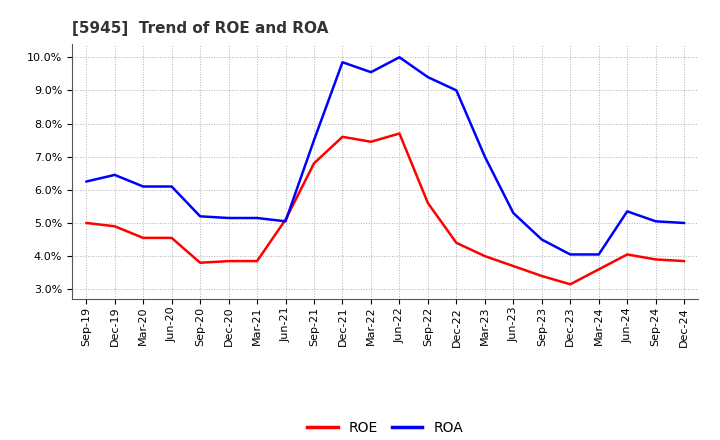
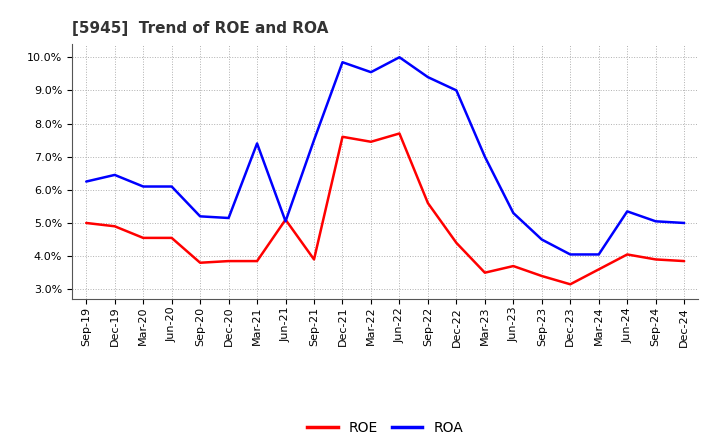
ROA/Mar-21: 5.15% -> 7.40%
ROE/Sep-21: 6.80% -> 3.90%
ROE/Mar-23: 4.00% -> 3.50%
